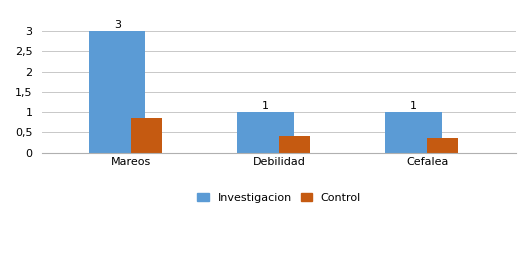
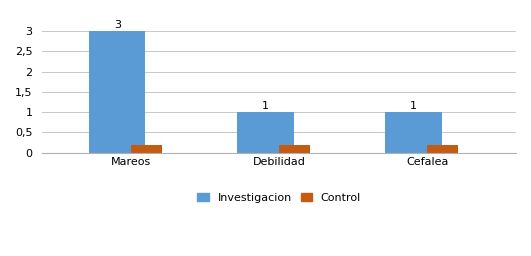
Control/Mareos: 0,85 -> 0,18
Control/Debilidad: 0,40 -> 0,18
Control/Cefalea: 0,35 -> 0,18
